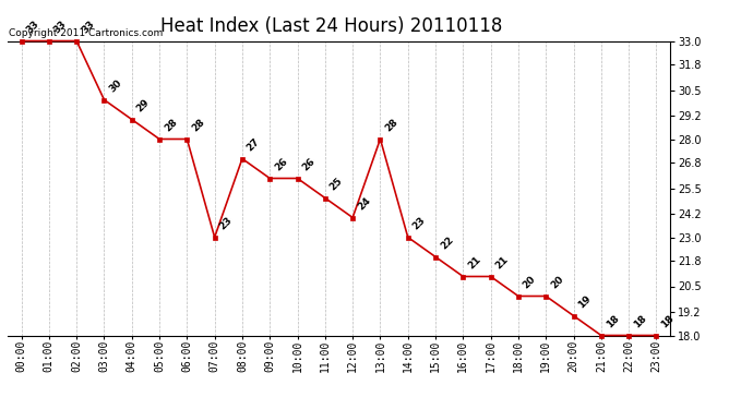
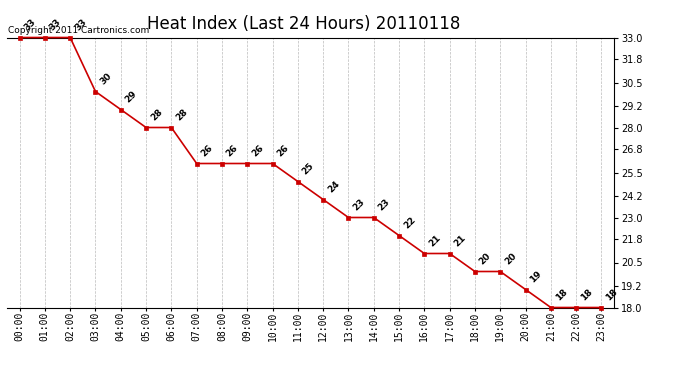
07:00: 23 -> 26
08:00: 27 -> 26
13:00: 28 -> 23
